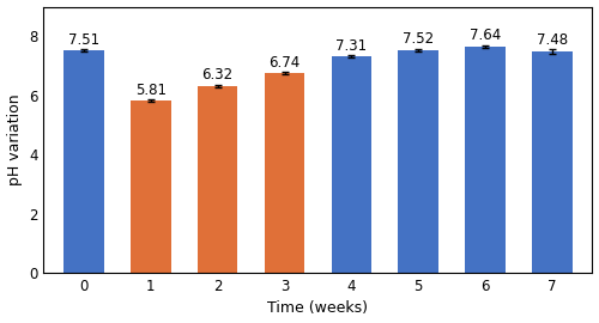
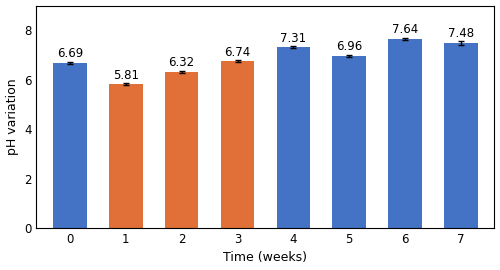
0: 7.51 -> 6.69
5: 7.52 -> 6.96
